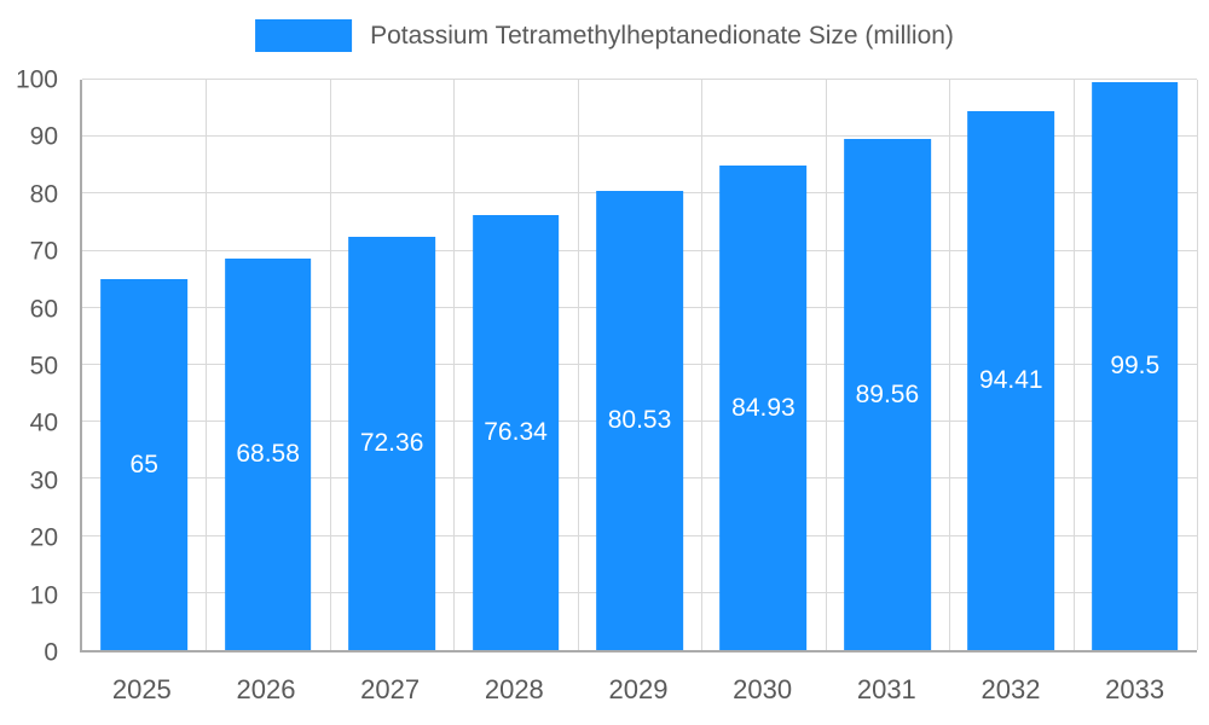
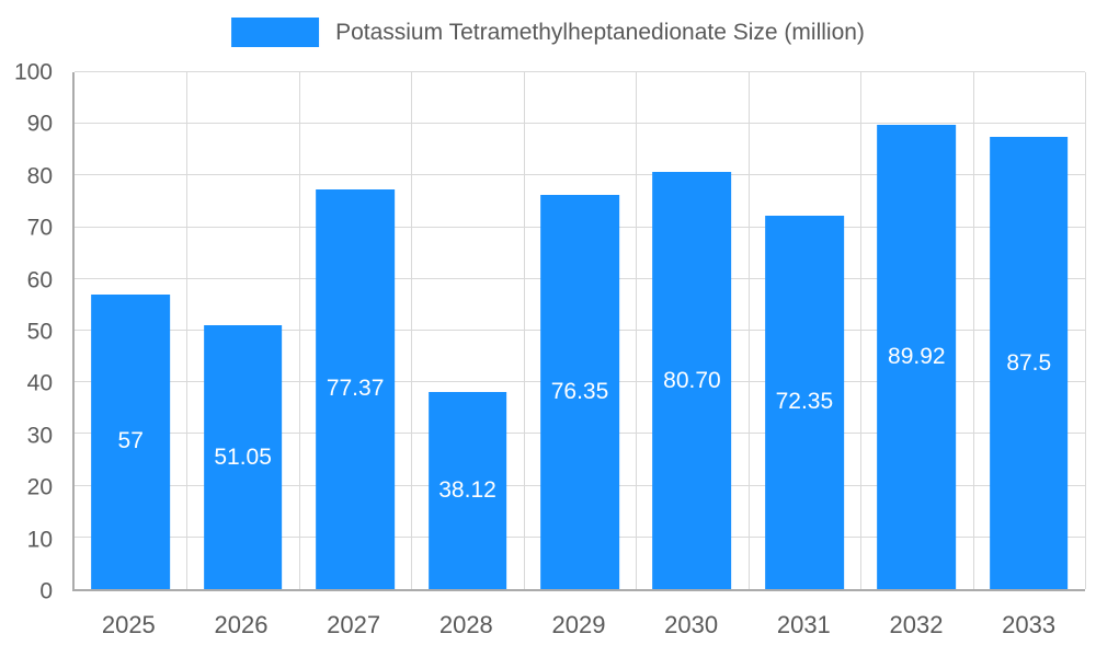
2025: 65 -> 57
2026: 68.58 -> 51.05
2027: 72.36 -> 77.37
2028: 76.34 -> 38.12
2029: 80.53 -> 76.35
2030: 84.93 -> 80.70
2031: 89.56 -> 72.35
2032: 94.41 -> 89.92
2033: 99.5 -> 87.5
